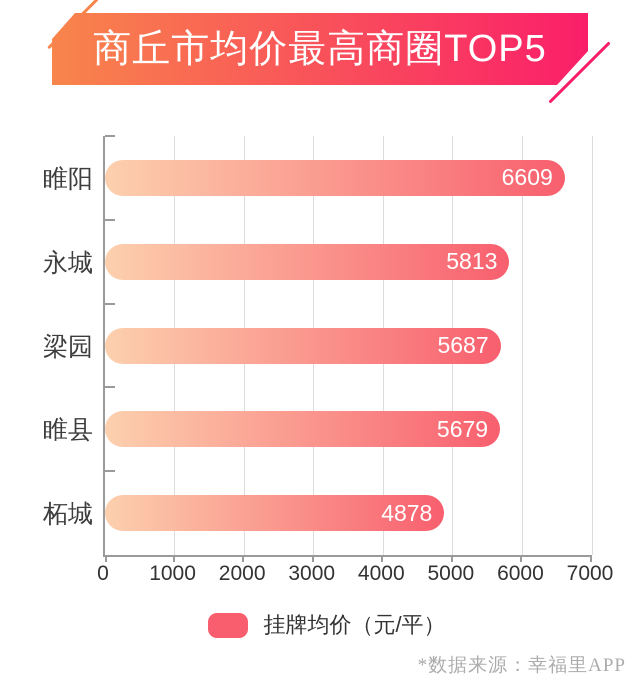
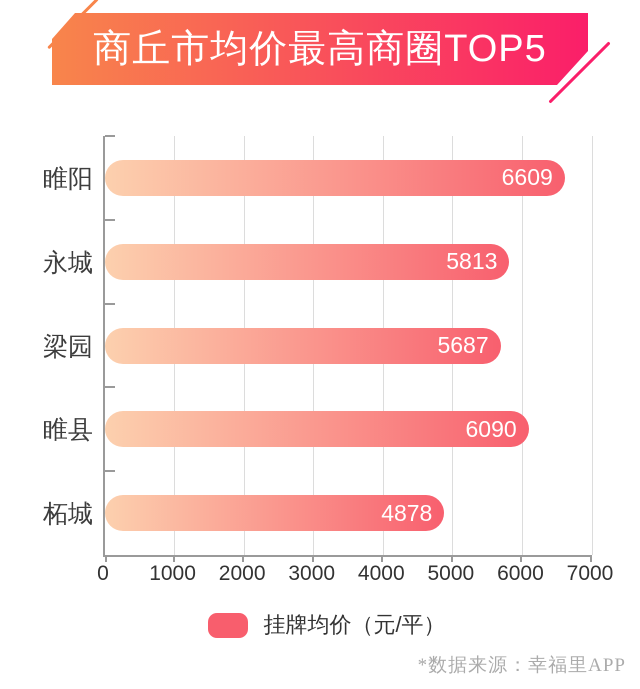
睢县: 5679 -> 6090
